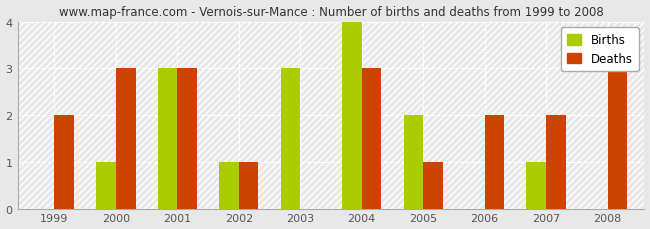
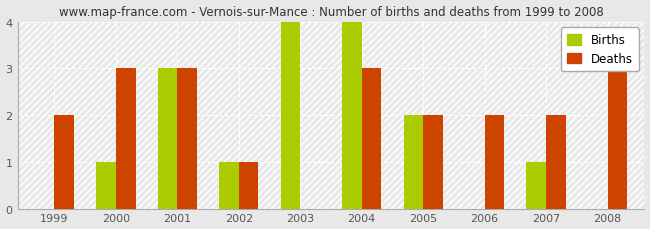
Births/2003: 3 -> 4
Deaths/2005: 1 -> 2
